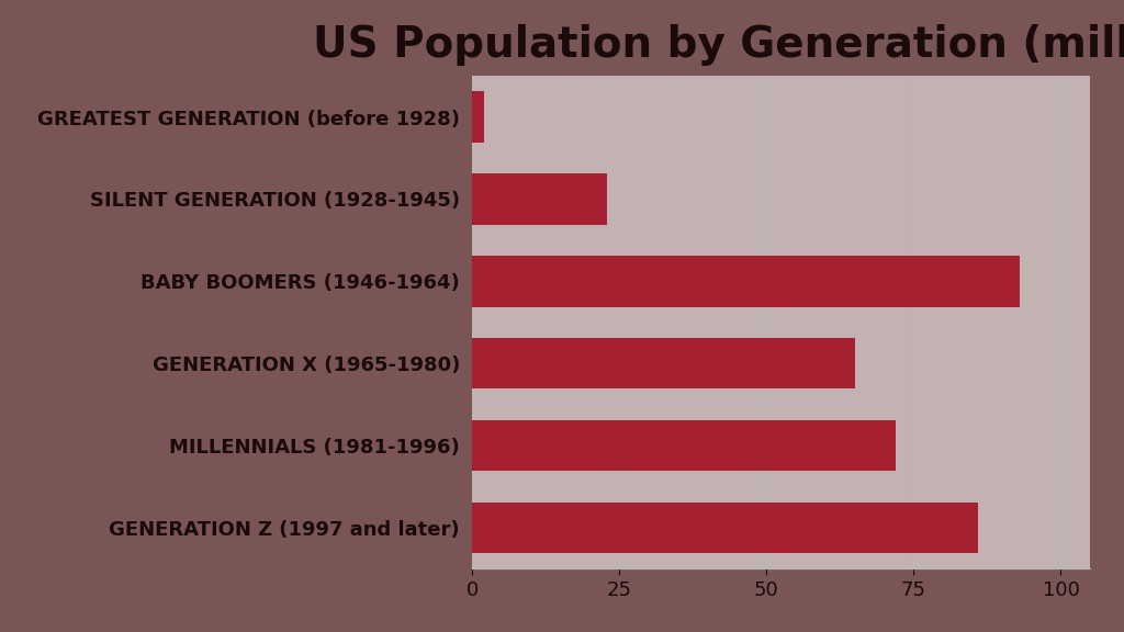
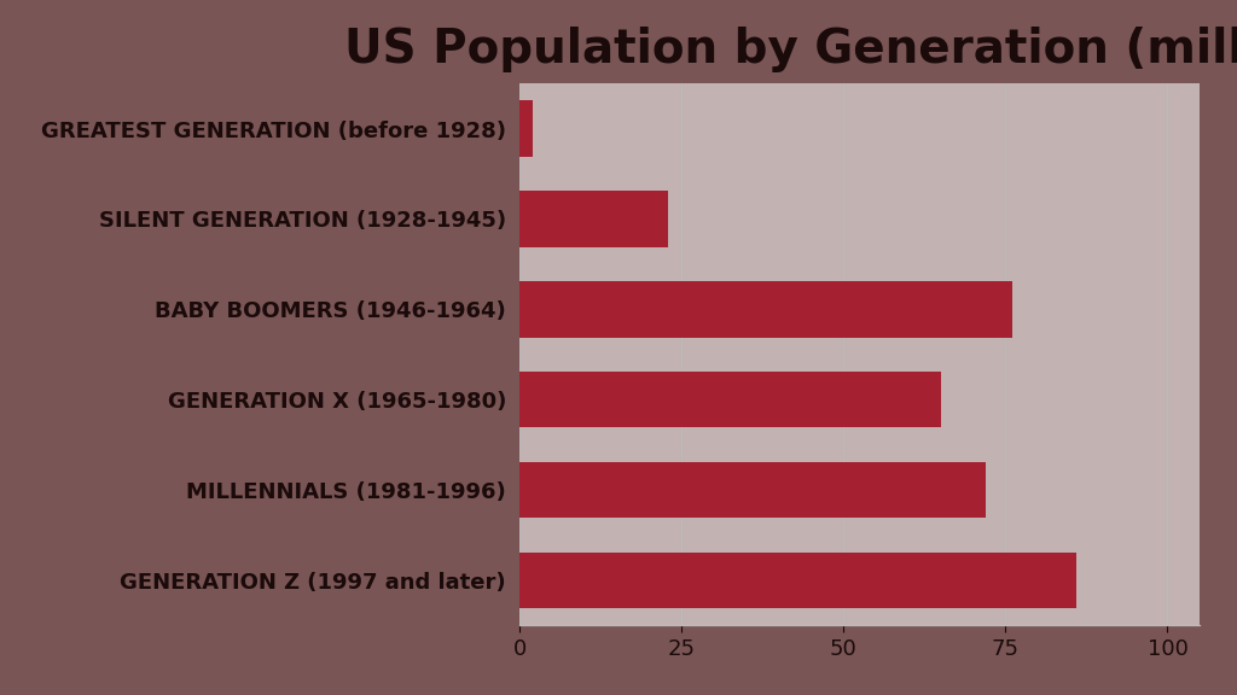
BABY BOOMERS (1946-1964): 93 -> 76
